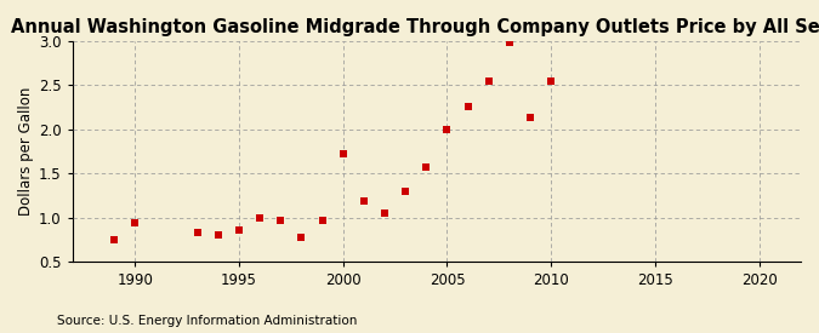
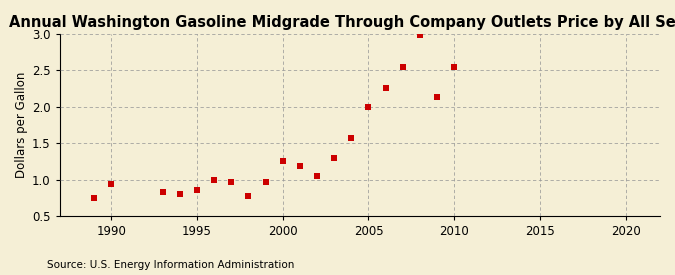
2000: 1.72 -> 1.26
